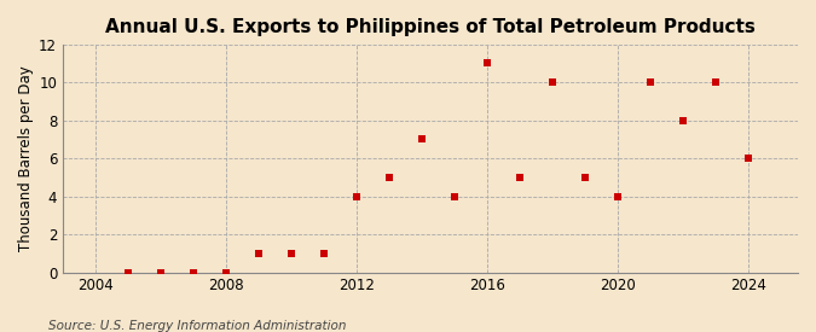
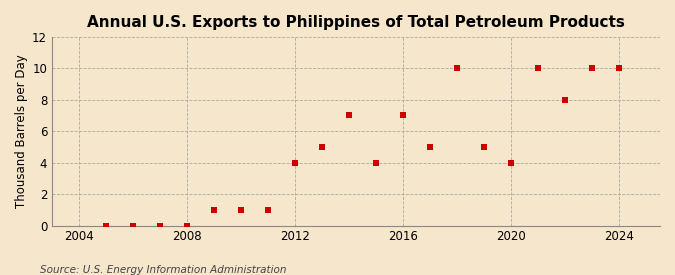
2016: 11 -> 7
2024: 6 -> 10
